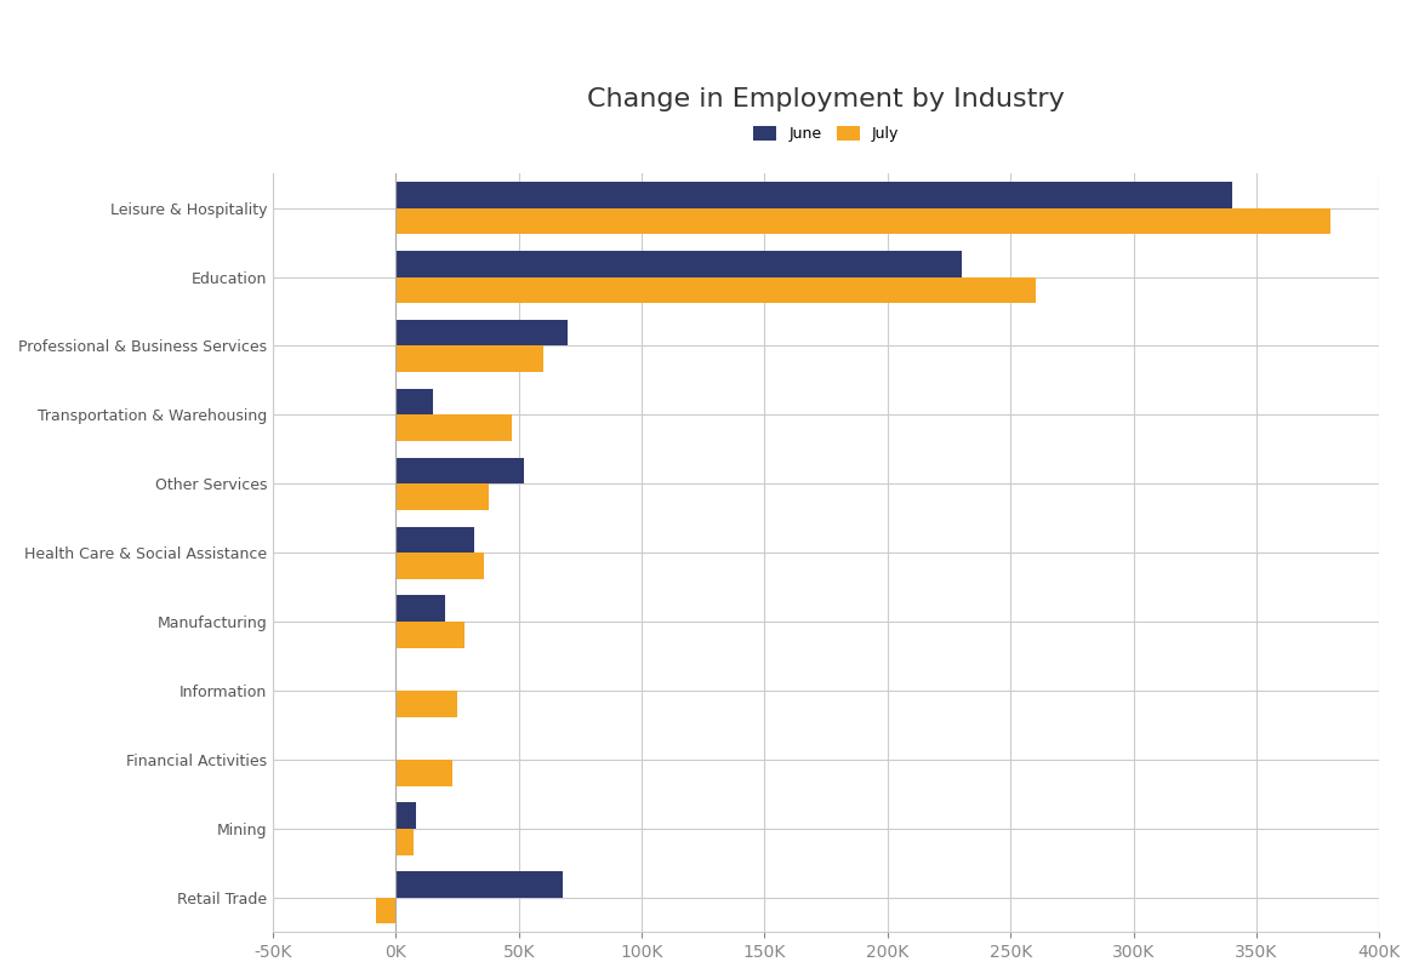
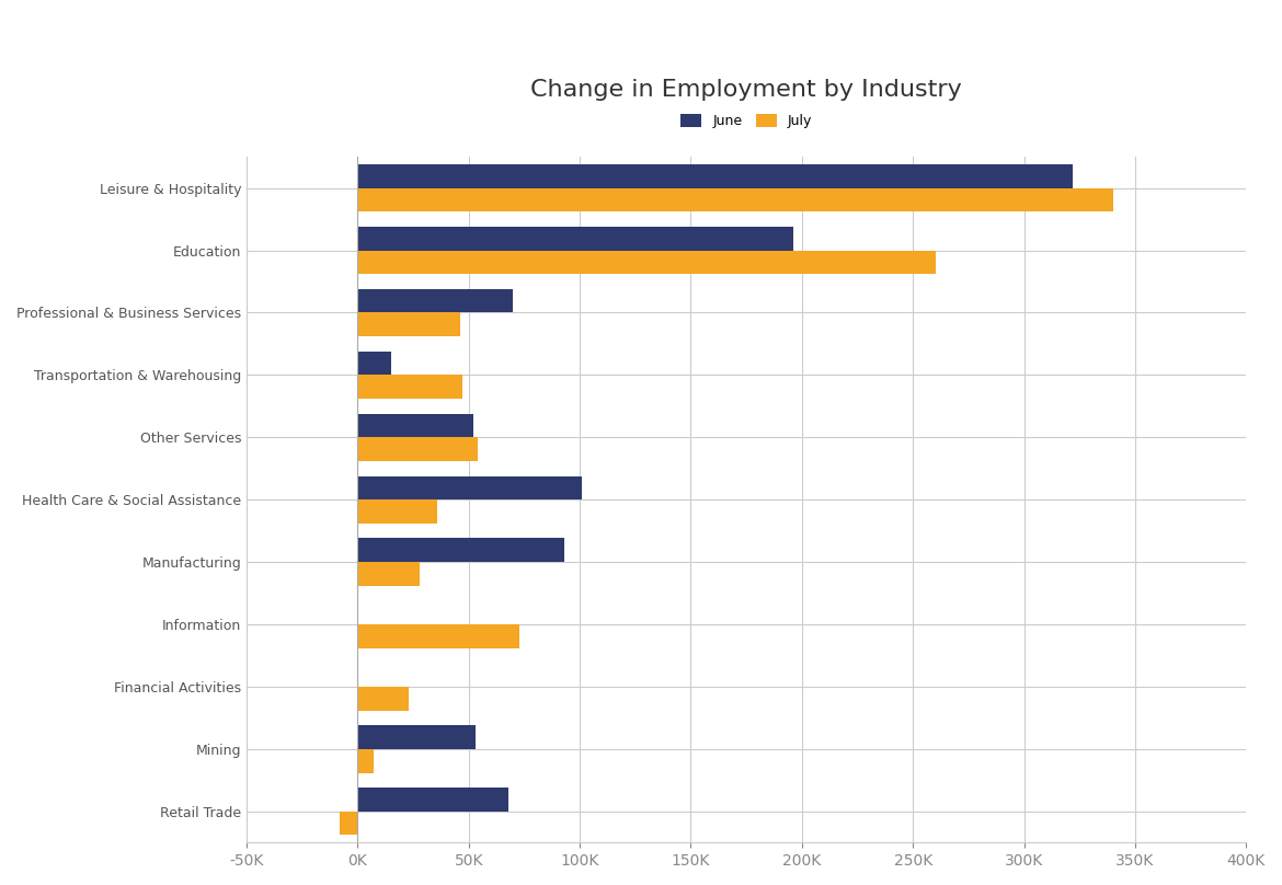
June/Leisure & Hospitality: 340K -> 322K
July/Leisure & Hospitality: 380K -> 340K
June/Education: 230K -> 196K
July/Professional & Business Services: 60K -> 46K
July/Other Services: 38K -> 54K
June/Health Care & Social Assistance: 32K -> 101K
June/Manufacturing: 20K -> 93K
July/Information: 25K -> 73K
June/Mining: 8K -> 53K
